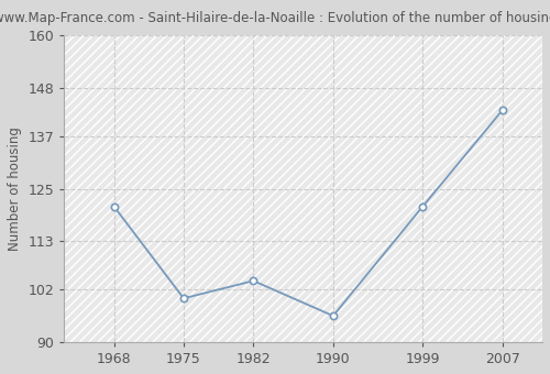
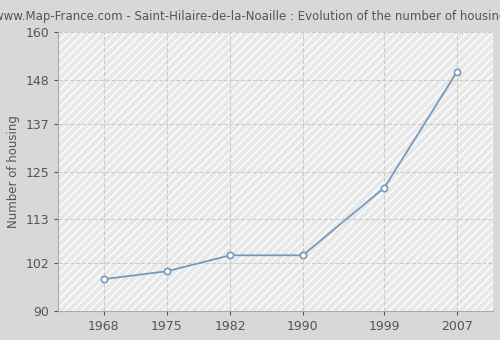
1968: 121 -> 98
1990: 96 -> 104
2007: 143 -> 150
